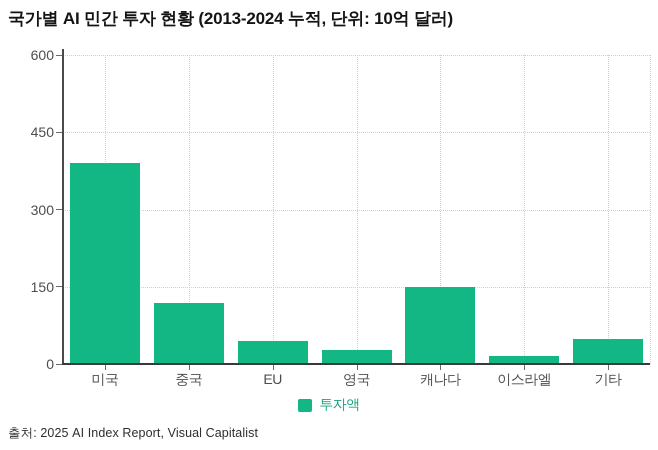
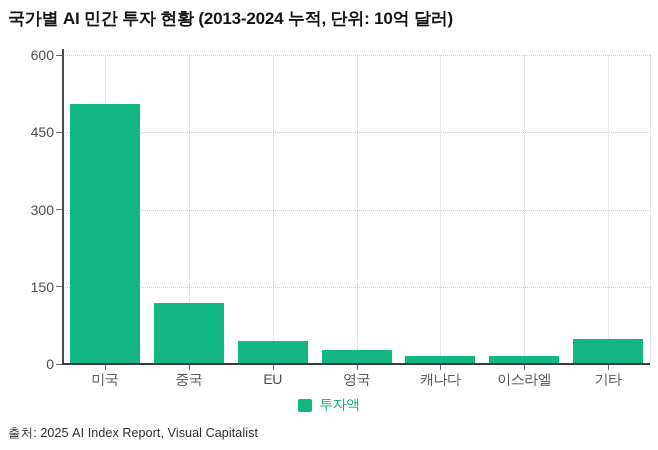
미국: 390 -> 500
캐나다: 150 -> 20
